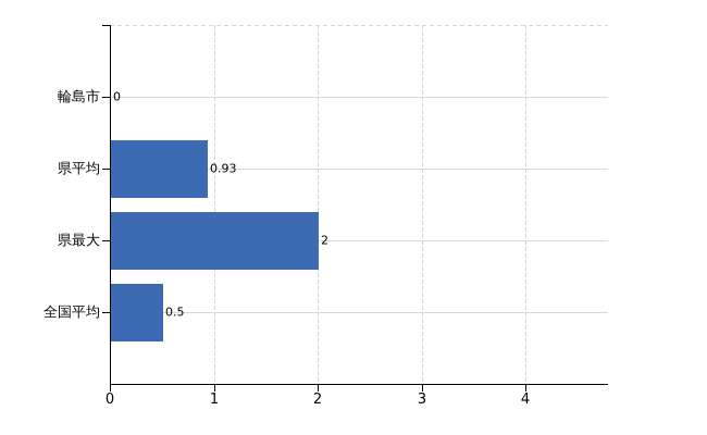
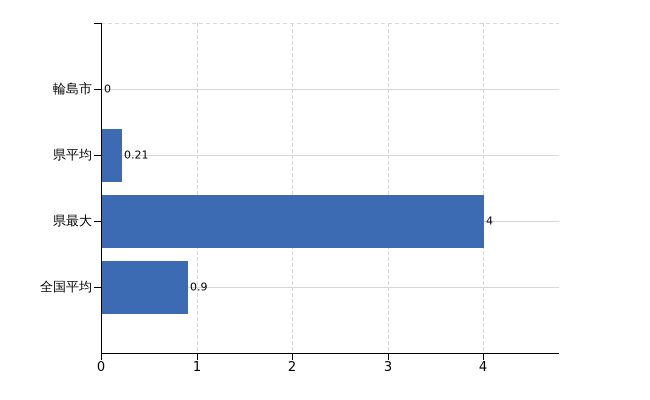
県平均: 0.93 -> 0.21
県最大: 2 -> 4
全国平均: 0.5 -> 0.9
